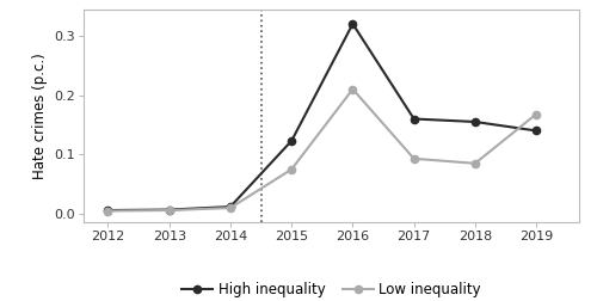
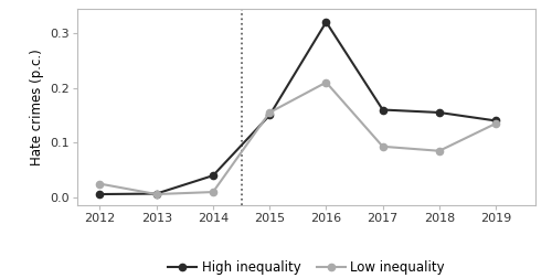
Low inequality/2012: 0.005 -> 0.025
High inequality/2014: 0.012 -> 0.040
High inequality/2015: 0.123 -> 0.150
Low inequality/2015: 0.075 -> 0.155
Low inequality/2019: 0.168 -> 0.135
